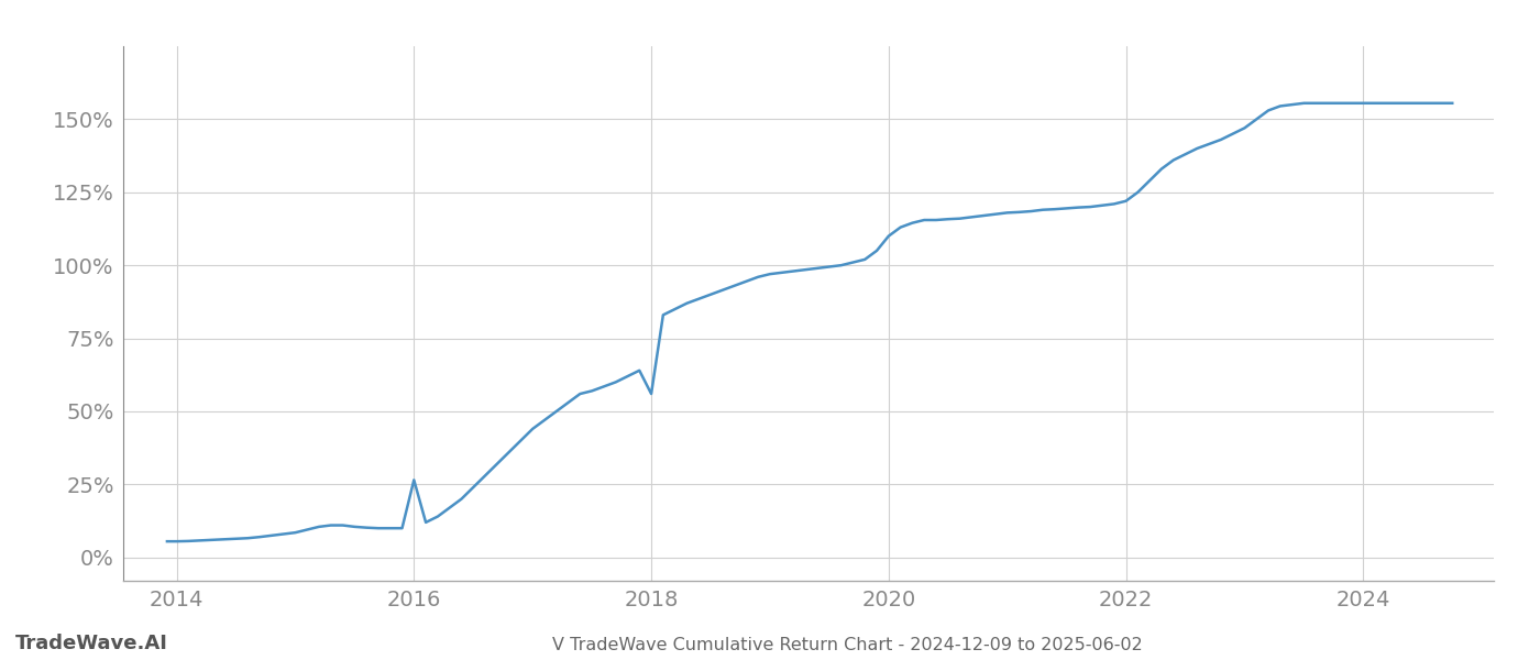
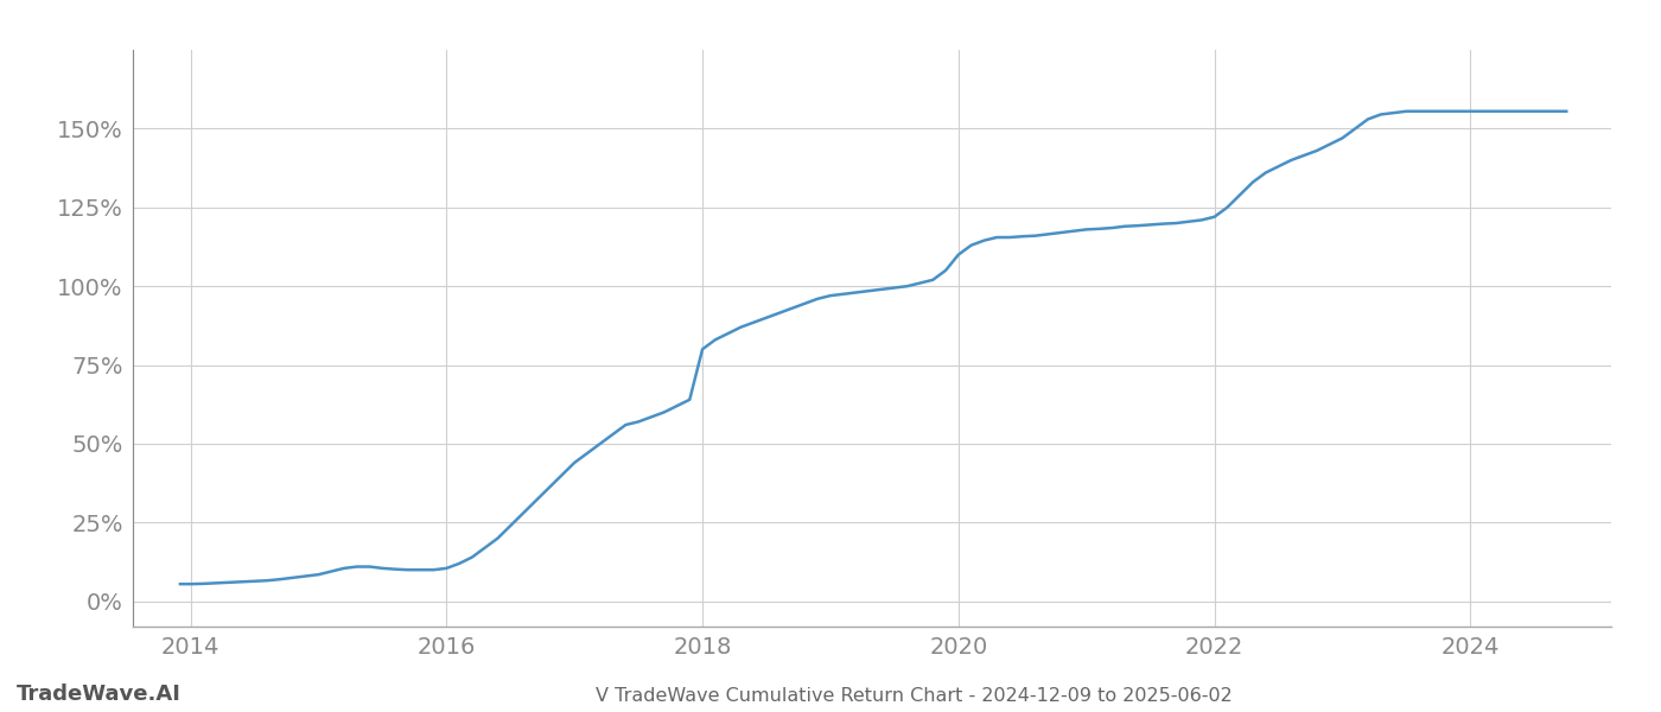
2016: 26.5% -> 10.5%
2018: 56.0% -> 80.0%
